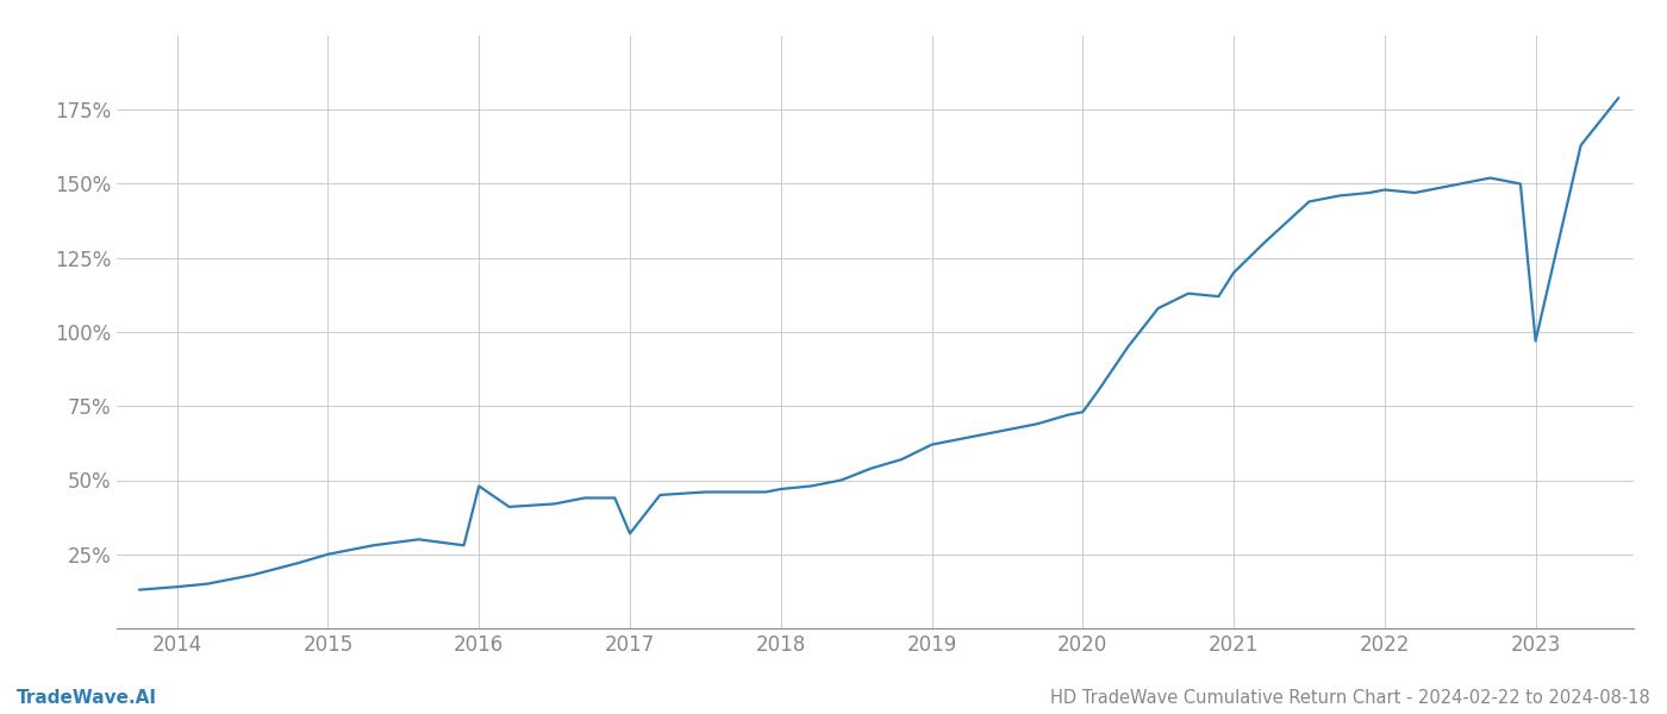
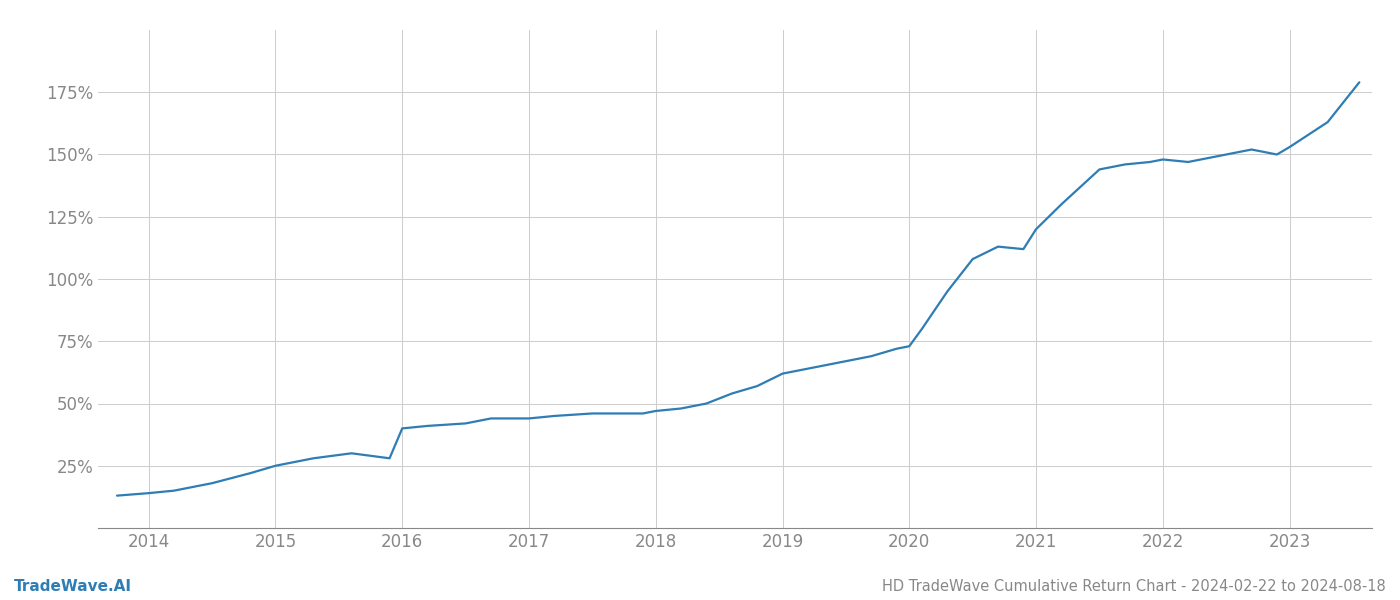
2016: 48% -> 40%
2017: 32% -> 44%
2023: 97% -> 153%
